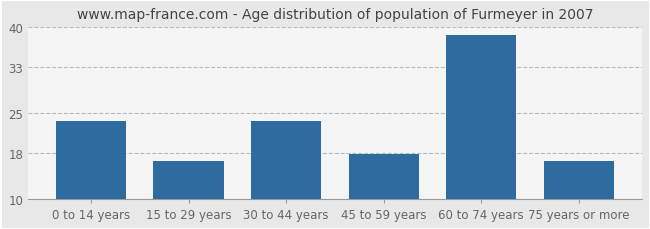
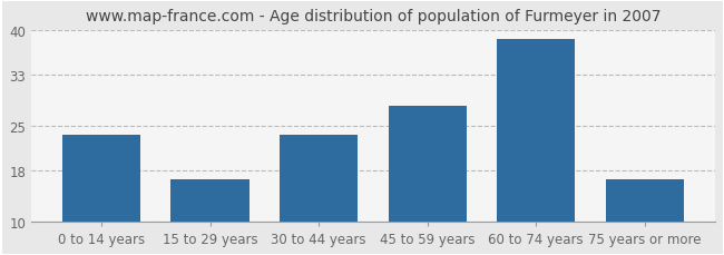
45 to 59 years: 17.8 -> 28.0
